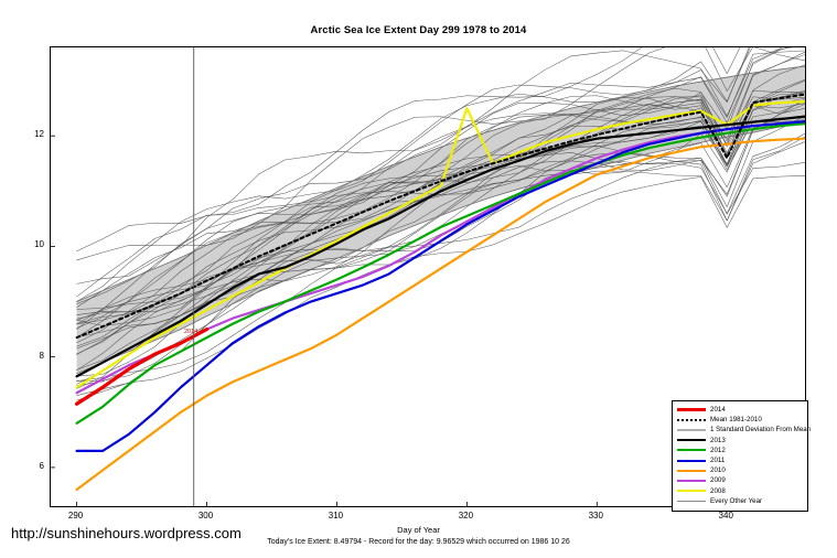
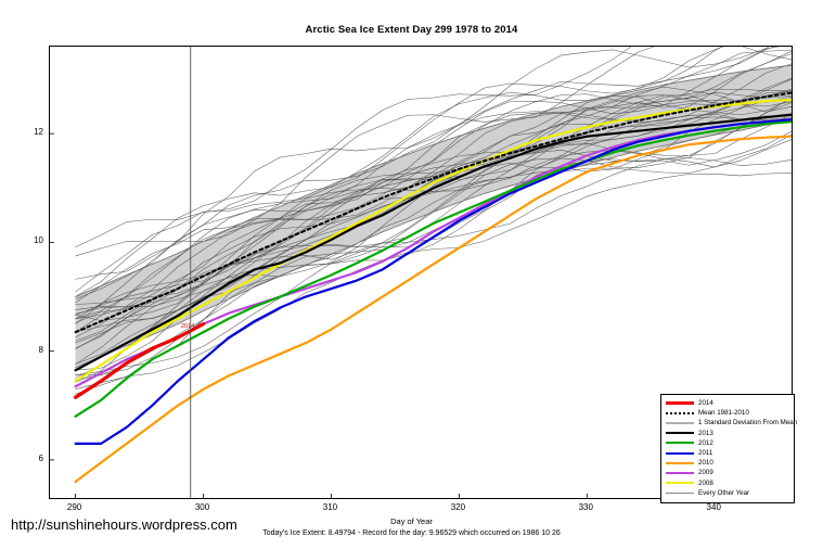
2008/320: 12.5 -> 11.3
Mean 1981-2010/340: 11.6 -> 12.5
2008/340: 12.2 -> 12.5
